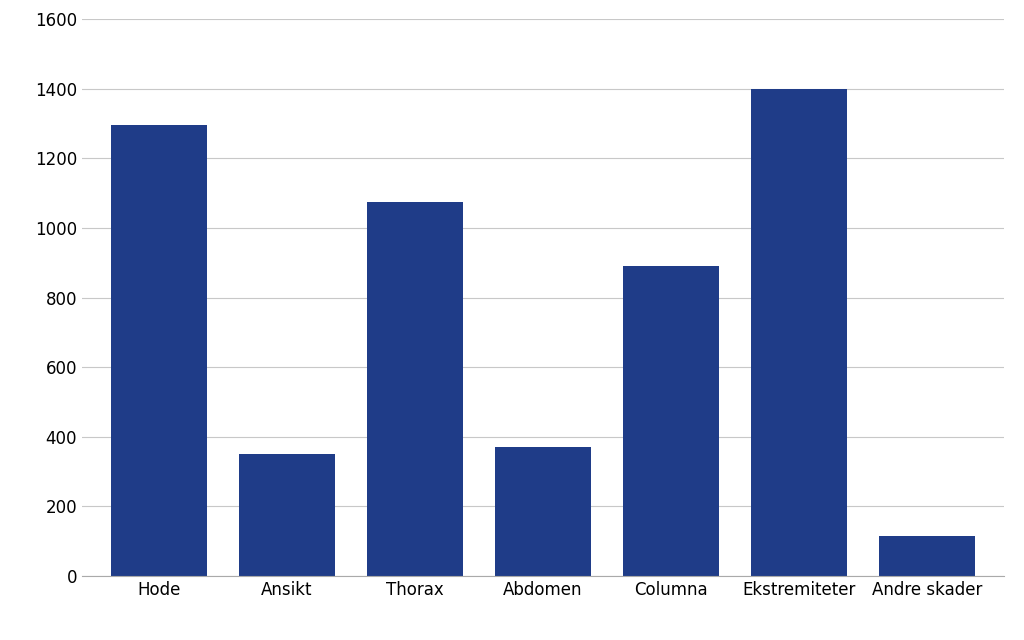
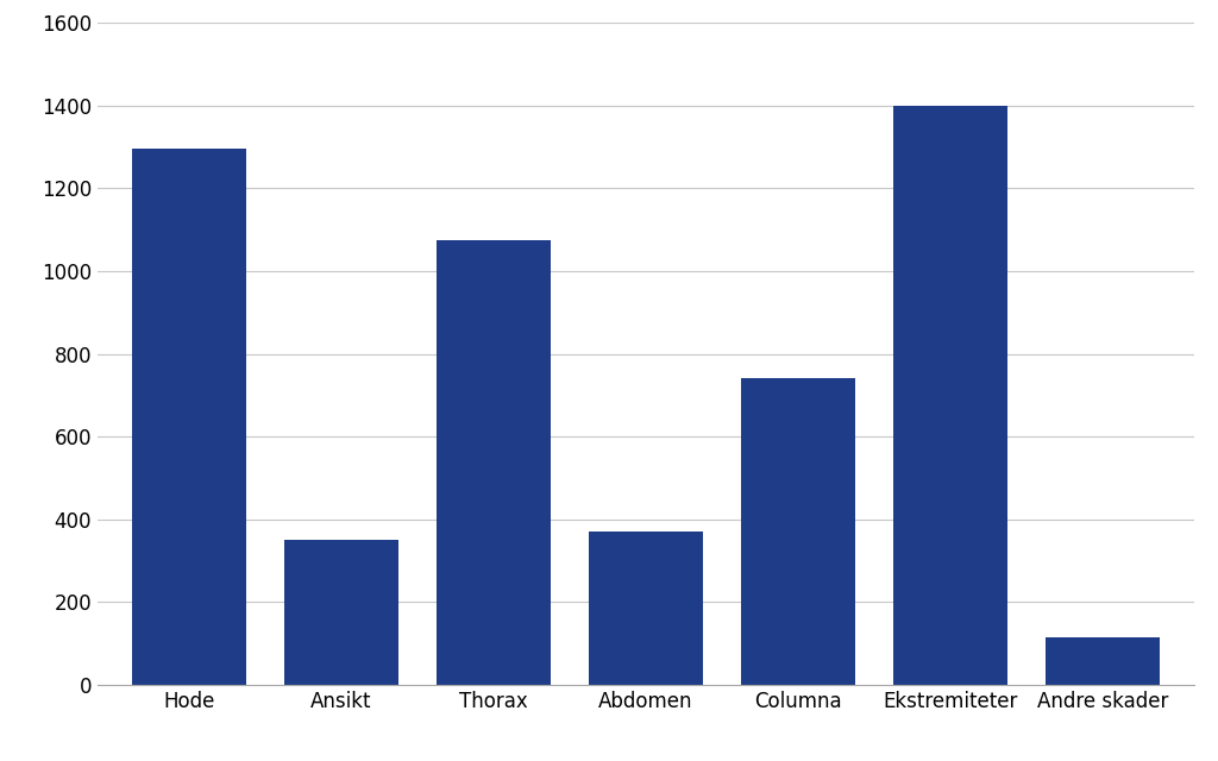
Columna: 890 -> 740
